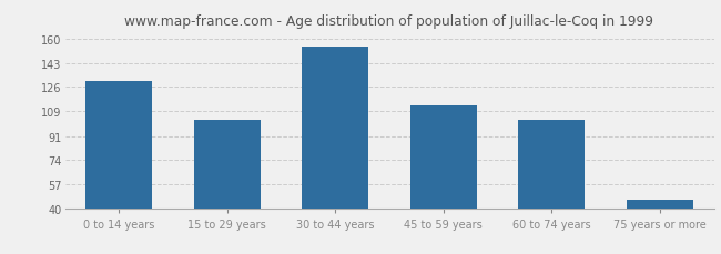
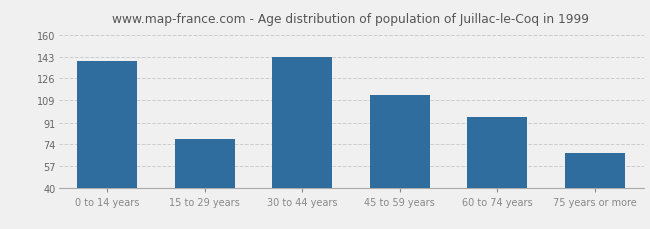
0 to 14 years: 130 -> 140
15 to 29 years: 103 -> 78
30 to 44 years: 155 -> 143
60 to 74 years: 103 -> 96
75 years or more: 46 -> 67
